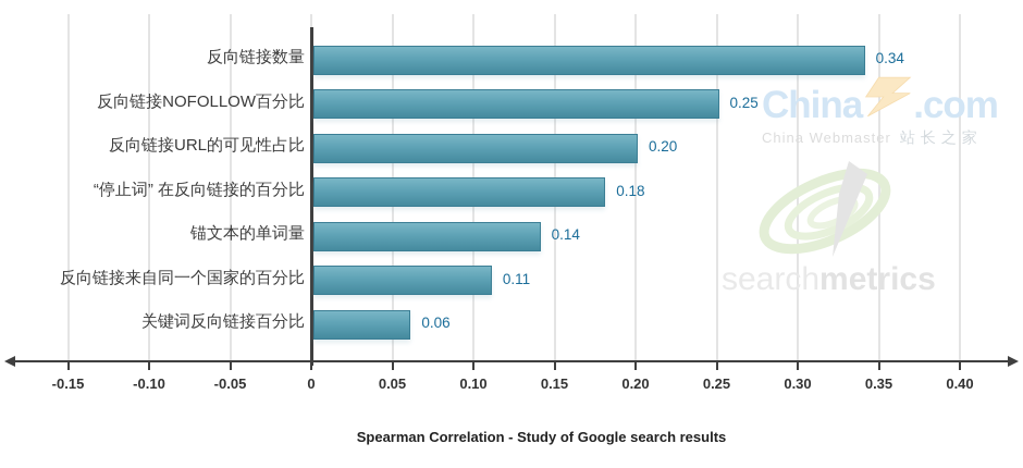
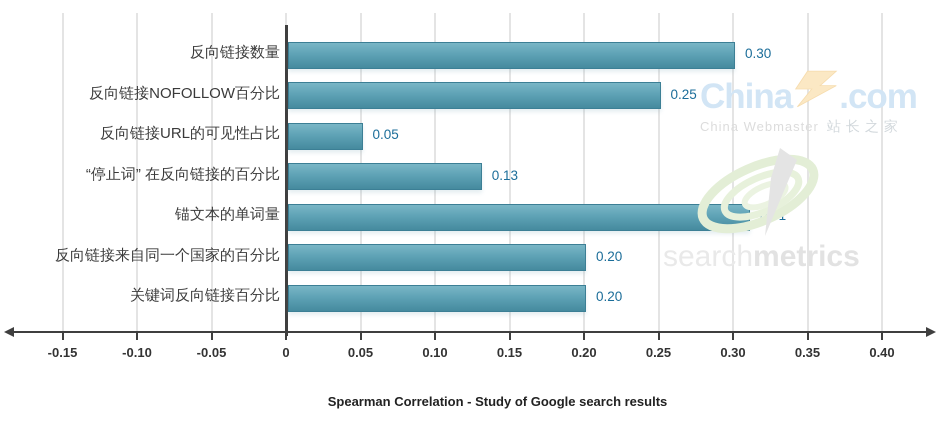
反向链接数量: 0.34 -> 0.30
反向链接URL的可见性占比: 0.20 -> 0.05
“停止词” 在反向链接的百分比: 0.18 -> 0.13
锚文本的单词量: 0.14 -> 0.31
反向链接来自同一个国家的百分比: 0.11 -> 0.20
关键词反向链接百分比: 0.06 -> 0.20
